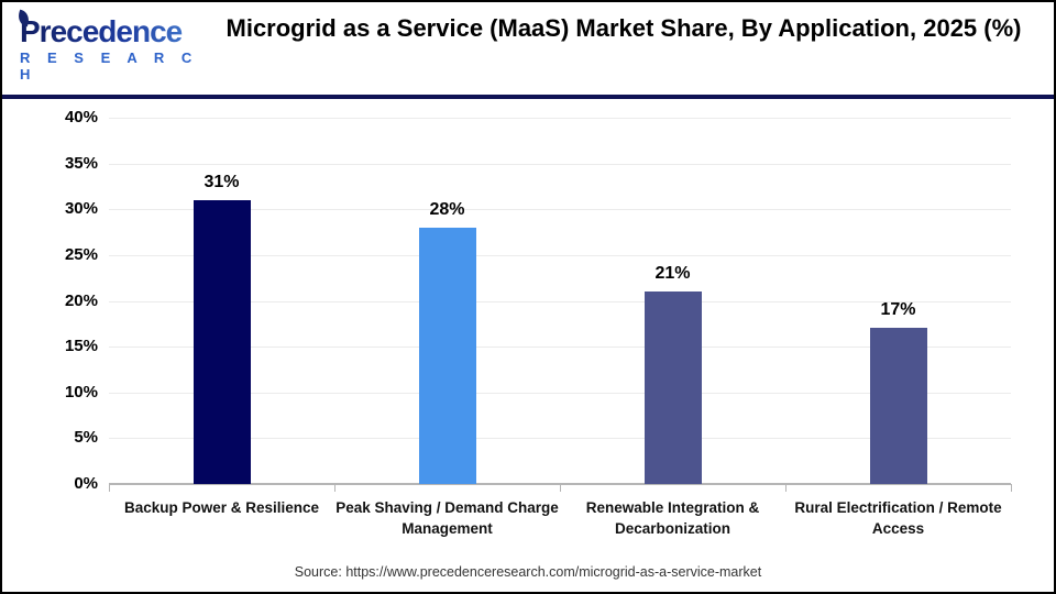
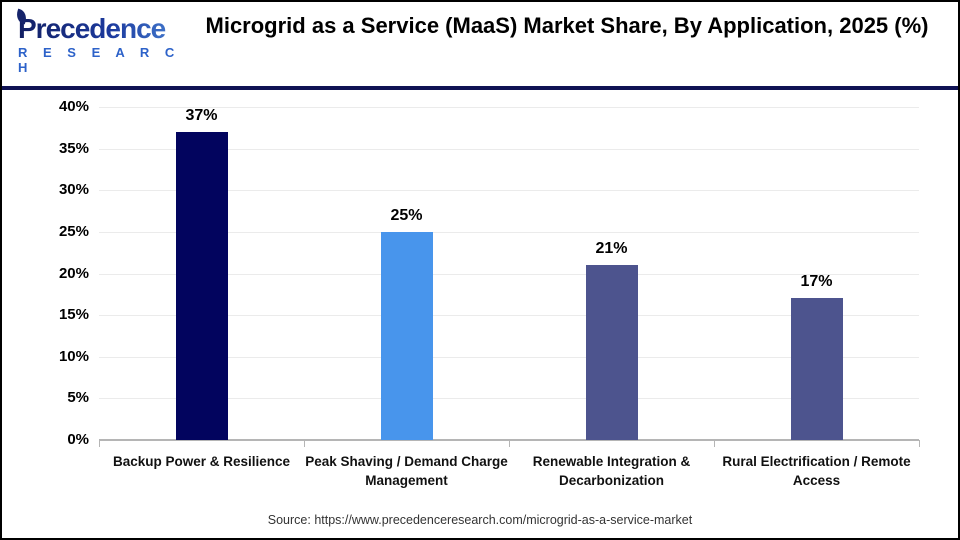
Backup Power & Resilience: 31% -> 37%
Peak Shaving / Demand Charge Management: 28% -> 25%
